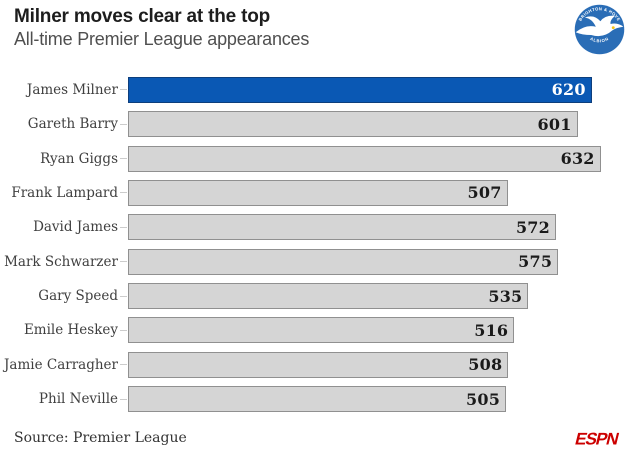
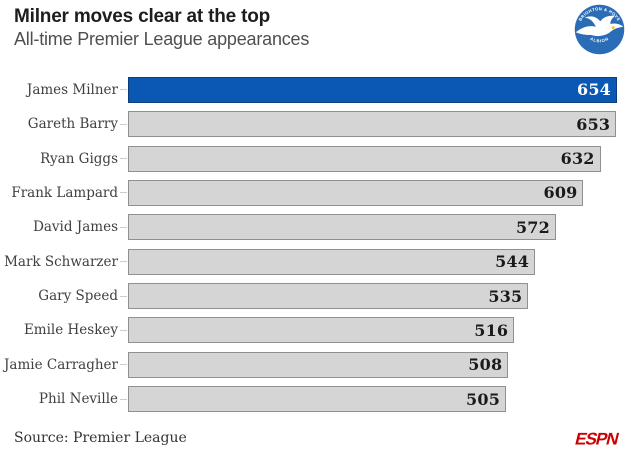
James Milner: 620 -> 654
Gareth Barry: 601 -> 653
Frank Lampard: 507 -> 609
Mark Schwarzer: 575 -> 544
